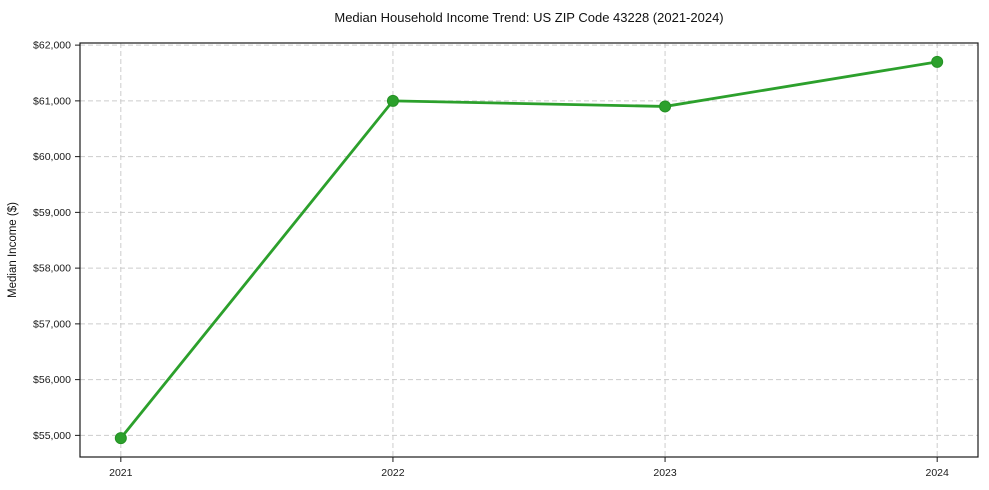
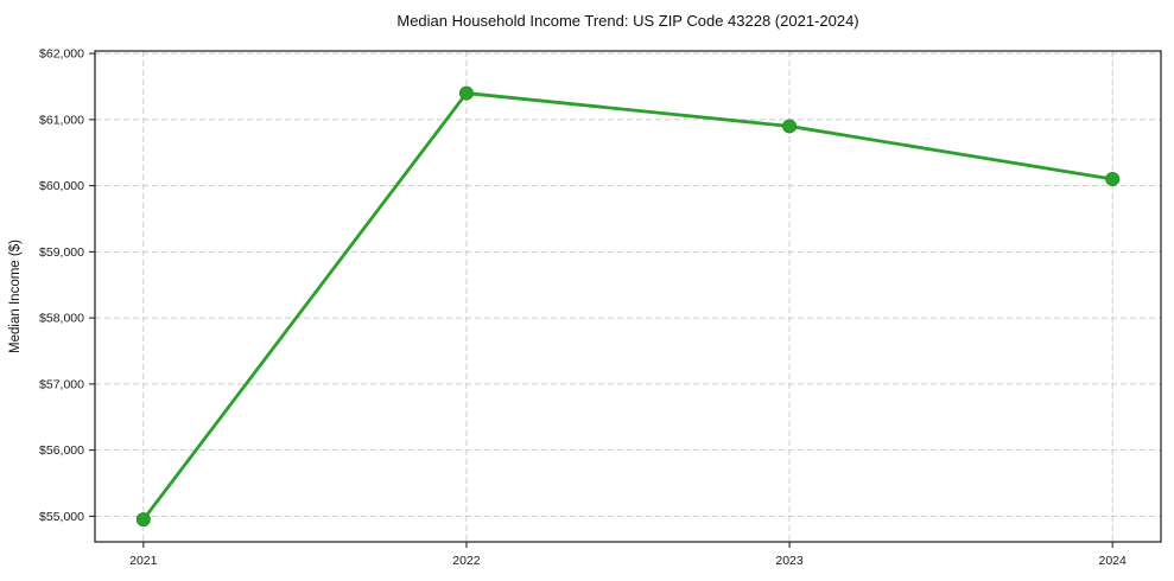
2022: $61000 -> $61400
2024: $61700 -> $60100
